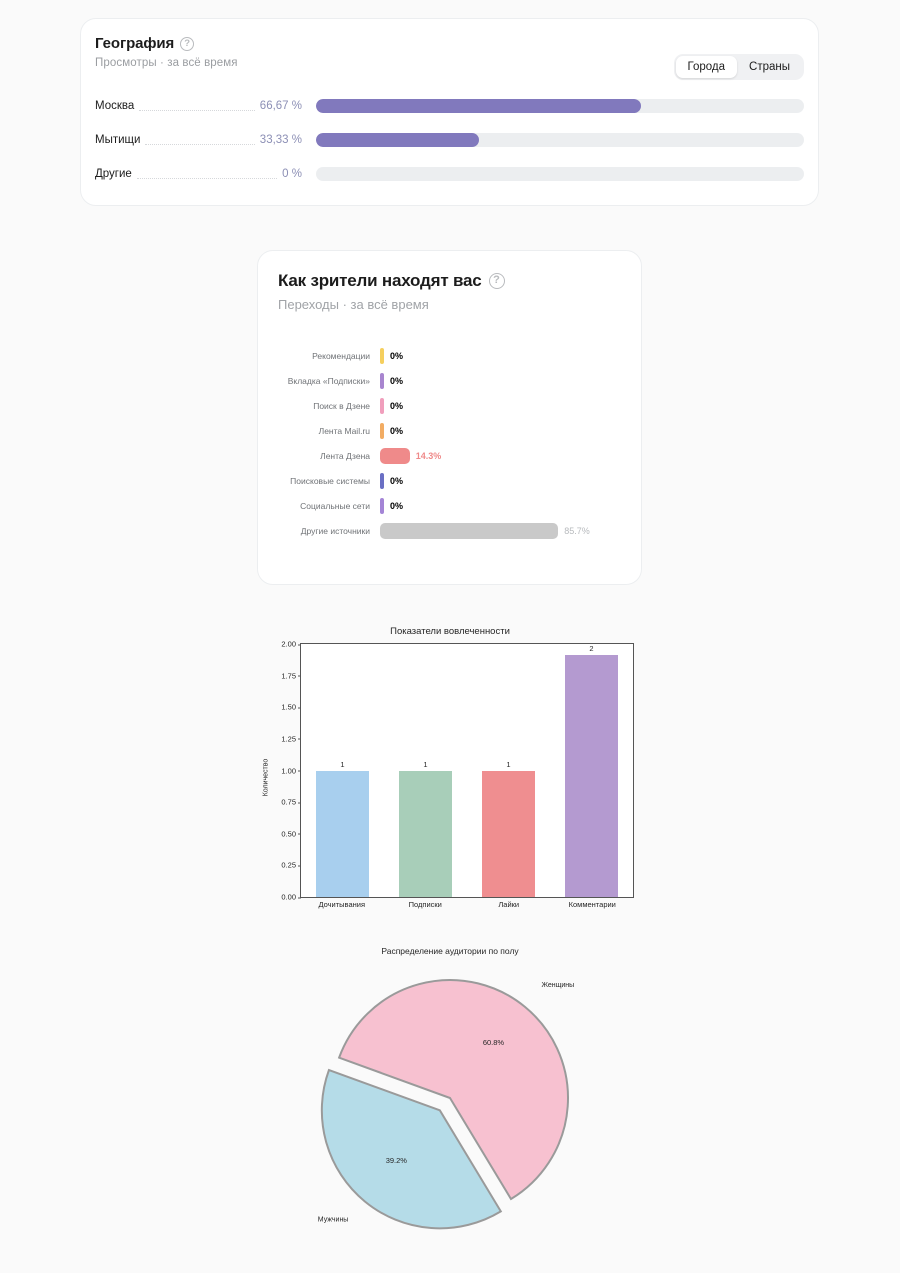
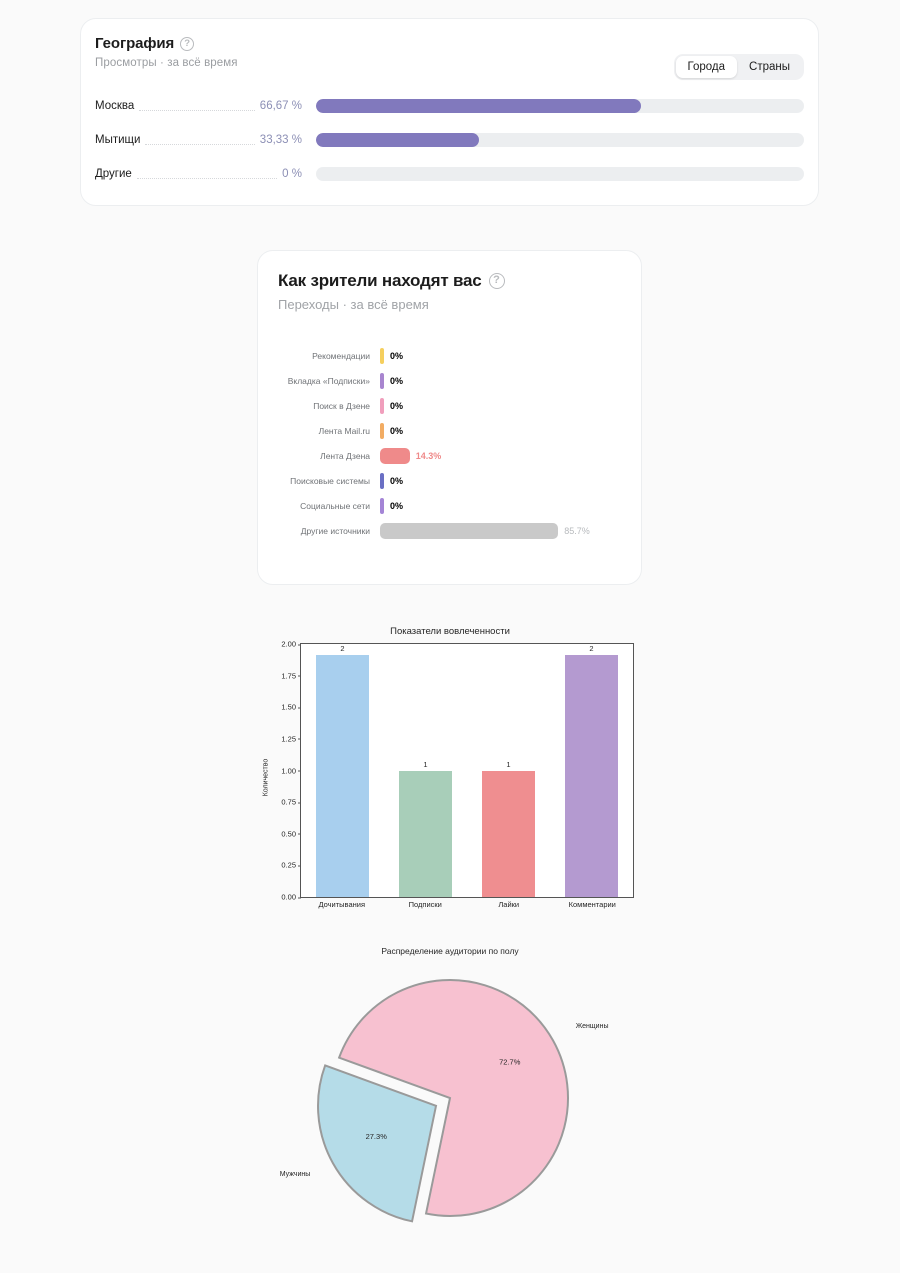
Показатели вовлеченности/Дочитывания: 1 -> 2
Распределение аудитории по полу/Мужчины: 39.2% -> 27.3%
Распределение аудитории по полу/Женщины: 60.8% -> 72.7%
